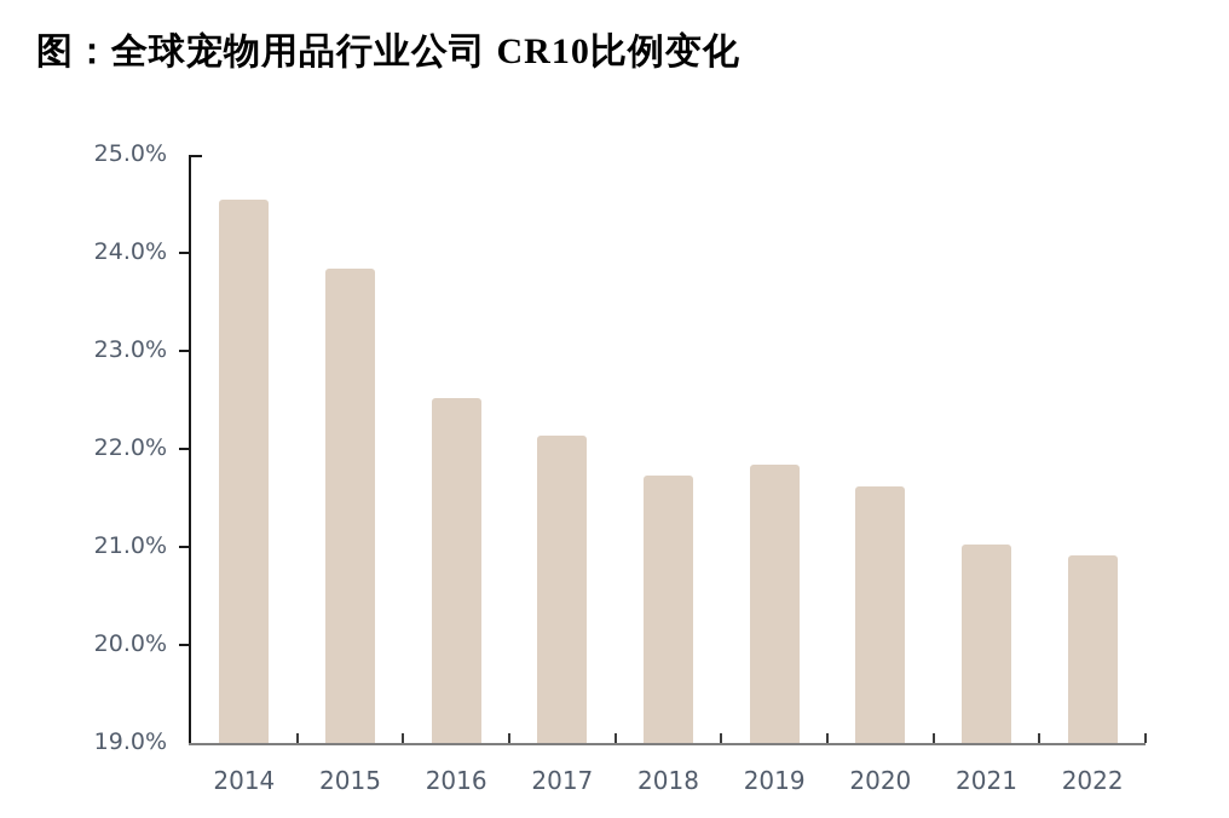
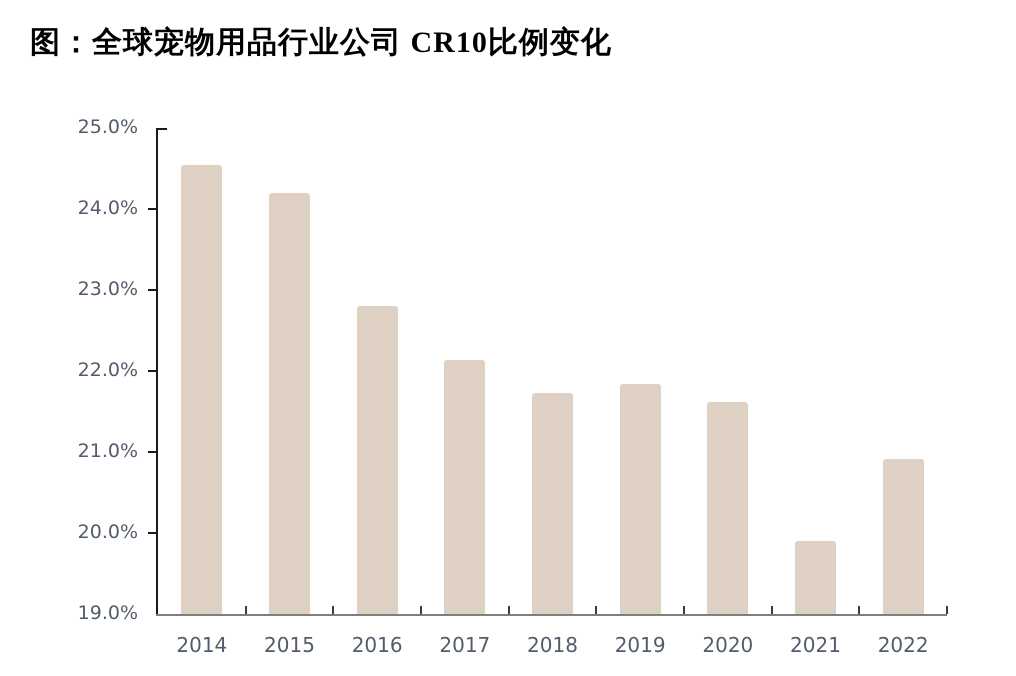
2015: 23.8% -> 24.2%
2016: 22.5% -> 22.8%
2021: 21.0% -> 19.9%
